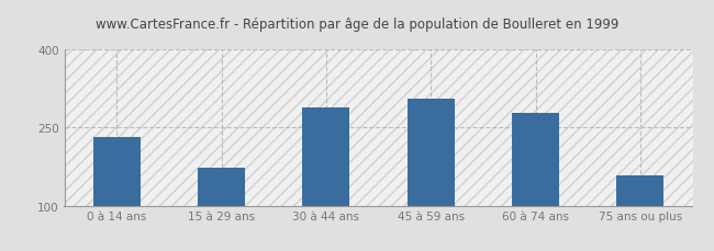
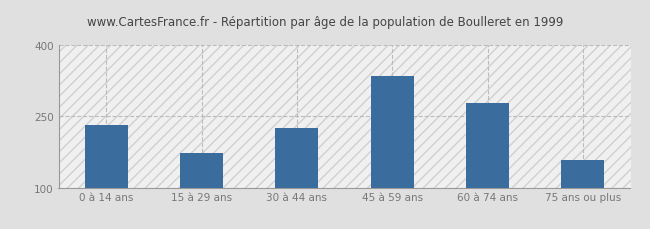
30 à 44 ans: 288 -> 225
45 à 59 ans: 305 -> 335
